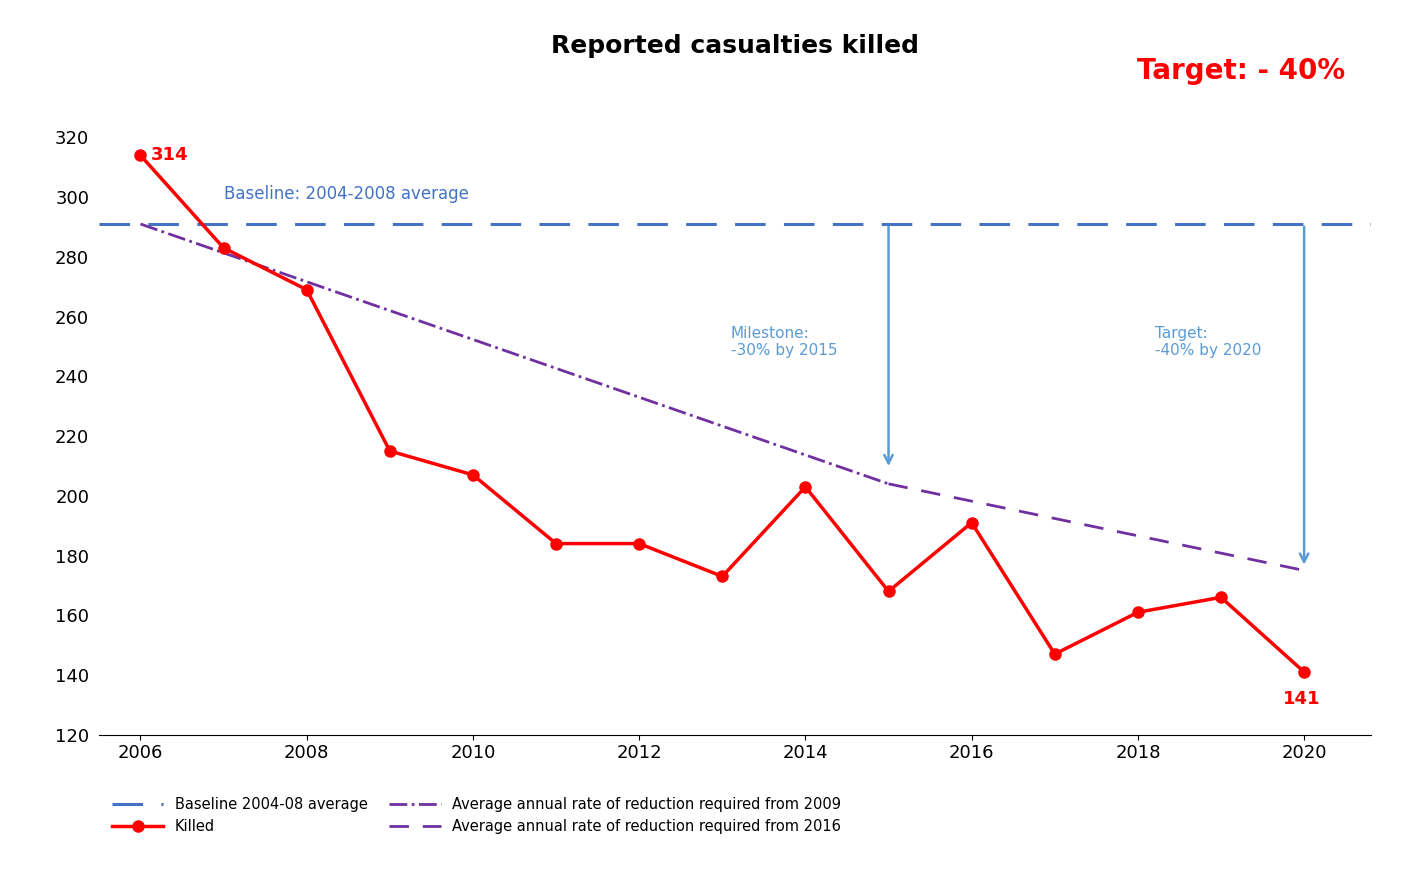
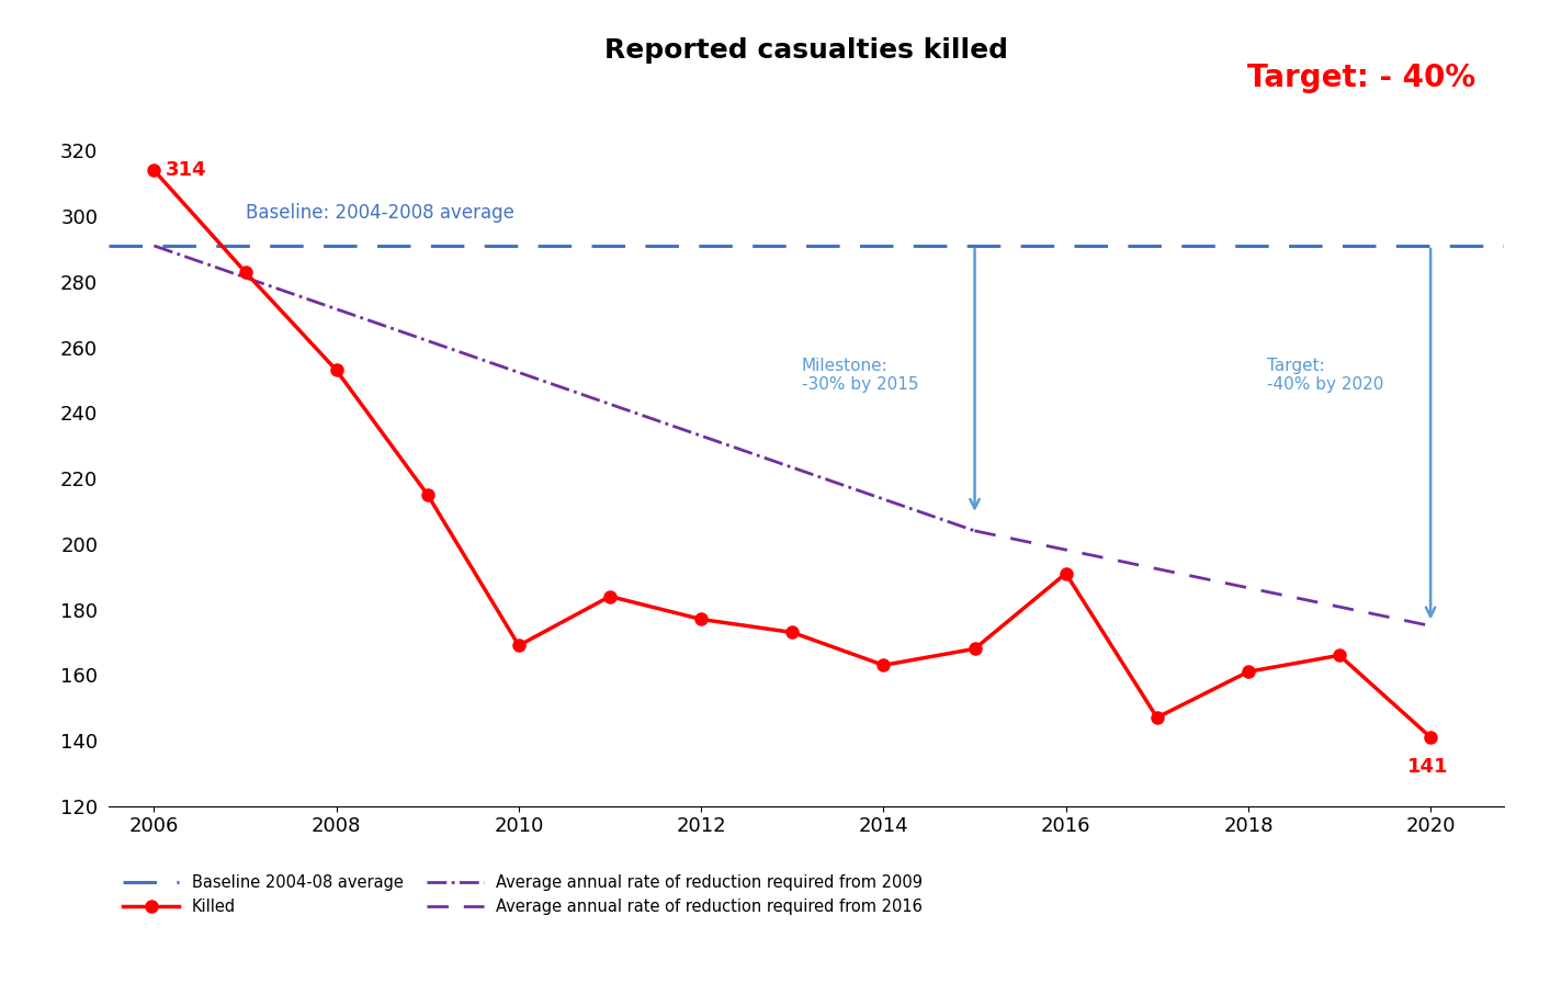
2008: 269 -> 253
2010: 207 -> 169
2012: 184 -> 177
2014: 203 -> 163
